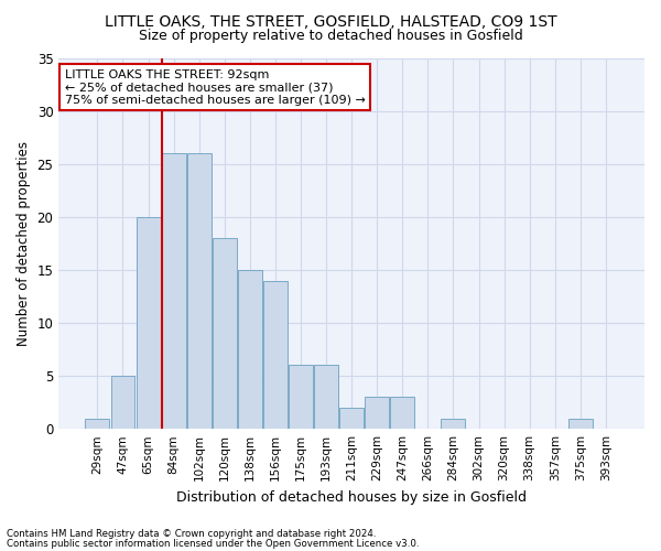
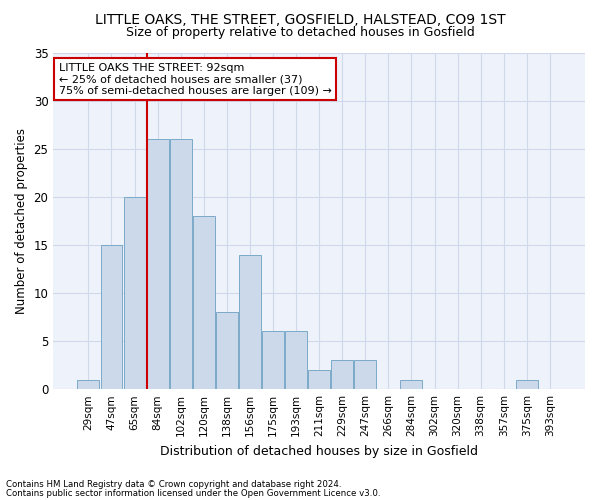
47sqm: 5 -> 15
138sqm: 15 -> 8
